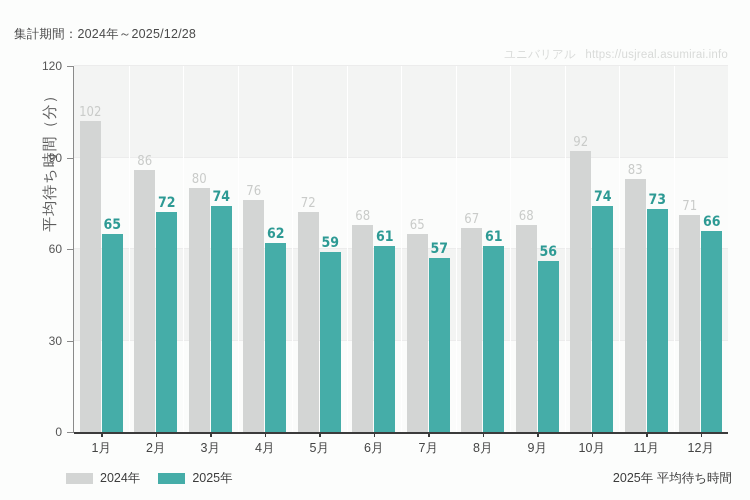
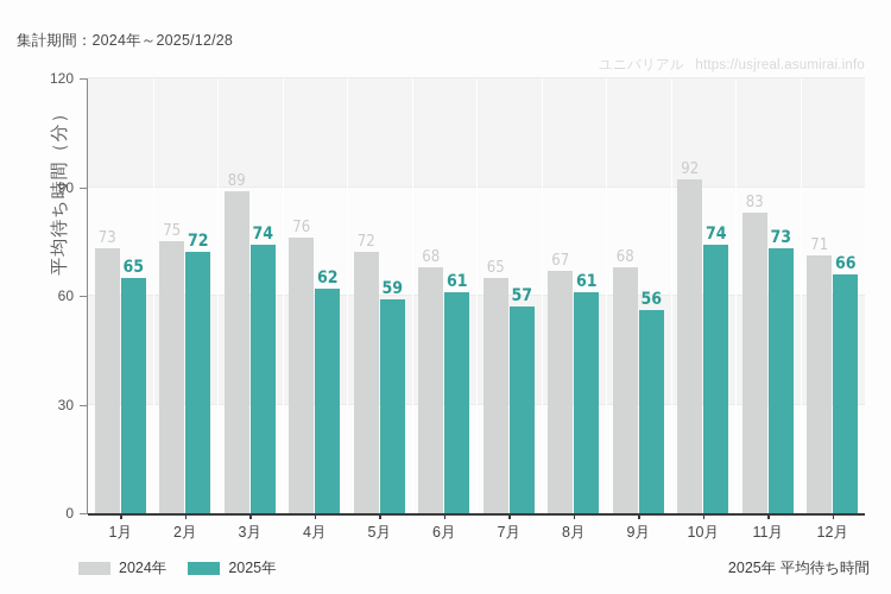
2024年/1月: 102 -> 73
2024年/2月: 86 -> 75
2024年/3月: 80 -> 89
